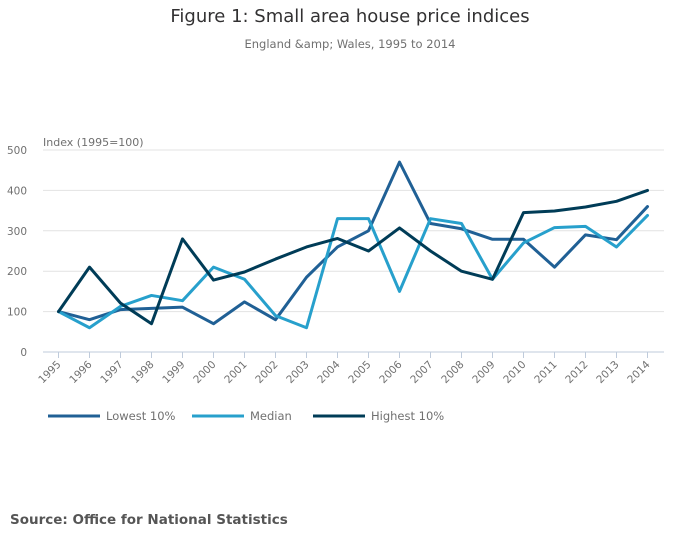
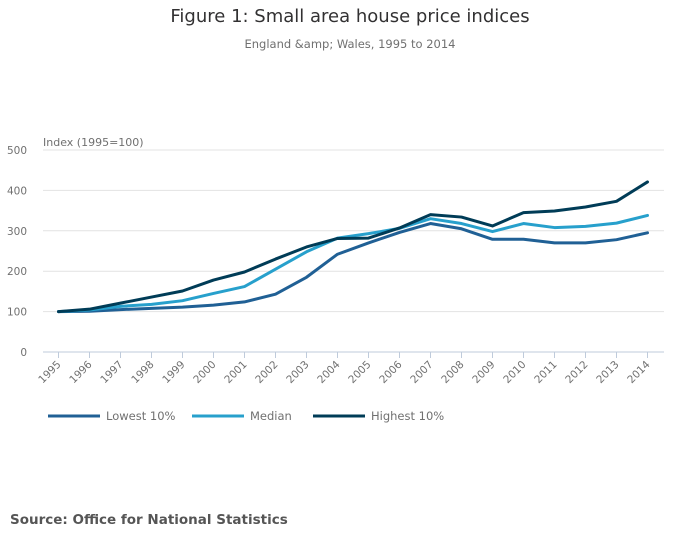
Lowest 10%/1996: 80 -> 100
Median/1996: 60 -> 100
Highest 10%/1996: 210 -> 110
Median/1998: 140 -> 120
Highest 10%/1998: 70 -> 140
Highest 10%/1999: 280 -> 150
Lowest 10%/2000: 70 -> 120
Median/2000: 210 -> 140
Median/2001: 180 -> 160
Lowest 10%/2002: 80 -> 140
Median/2002: 90 -> 200
Median/2003: 60 -> 250
Lowest 10%/2004: 260 -> 240
Median/2004: 330 -> 280
Lowest 10%/2005: 300 -> 270
Median/2005: 330 -> 290
Highest 10%/2005: 250 -> 280
Lowest 10%/2006: 470 -> 300
Median/2006: 150 -> 310
Highest 10%/2007: 250 -> 340
Highest 10%/2008: 200 -> 330
Median/2009: 180 -> 300
Highest 10%/2009: 180 -> 310
Median/2010: 270 -> 320
Lowest 10%/2011: 210 -> 270
Lowest 10%/2012: 290 -> 270
Median/2013: 260 -> 320
Lowest 10%/2014: 360 -> 300
Highest 10%/2014: 400 -> 420
